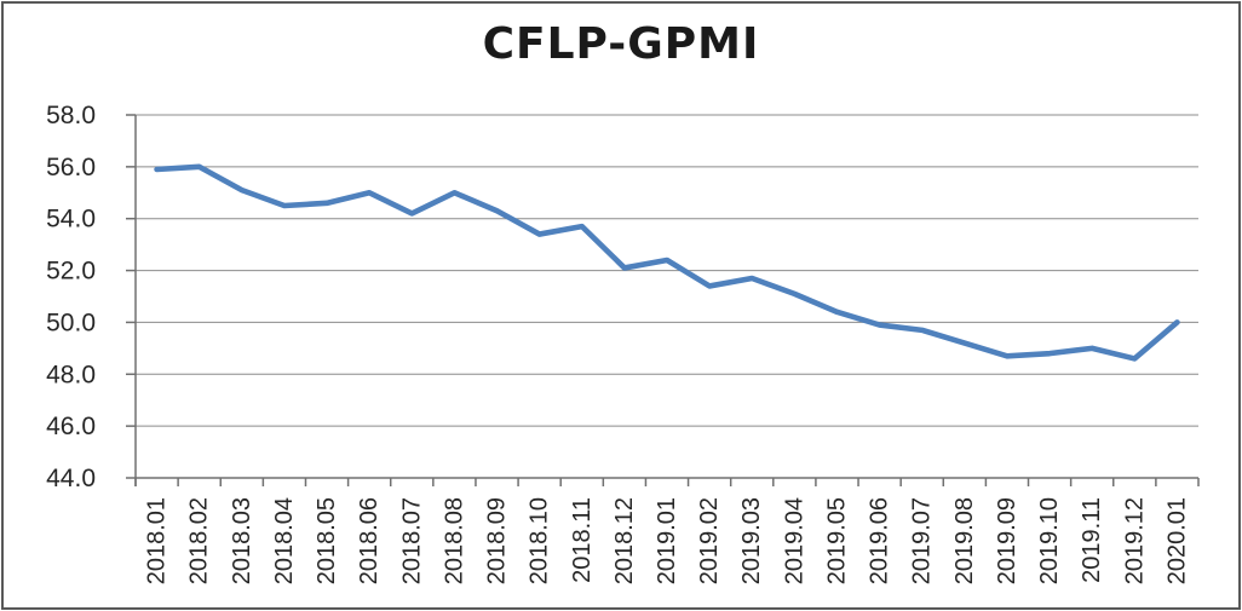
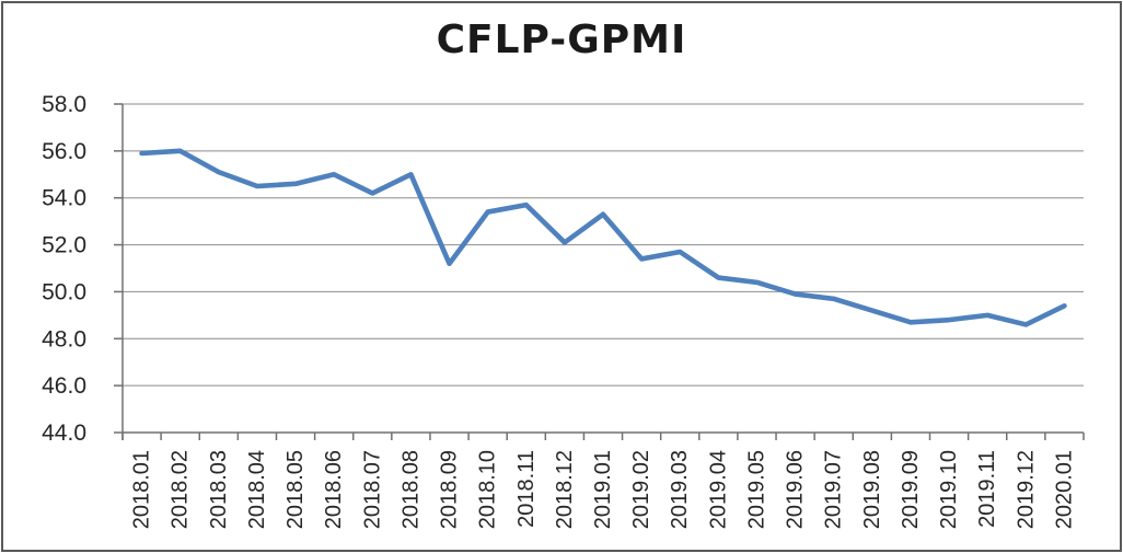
2018.09: 54.3 -> 51.2
2019.01: 52.4 -> 53.3
2019.04: 51.1 -> 50.6
2020.01: 50.0 -> 49.4
